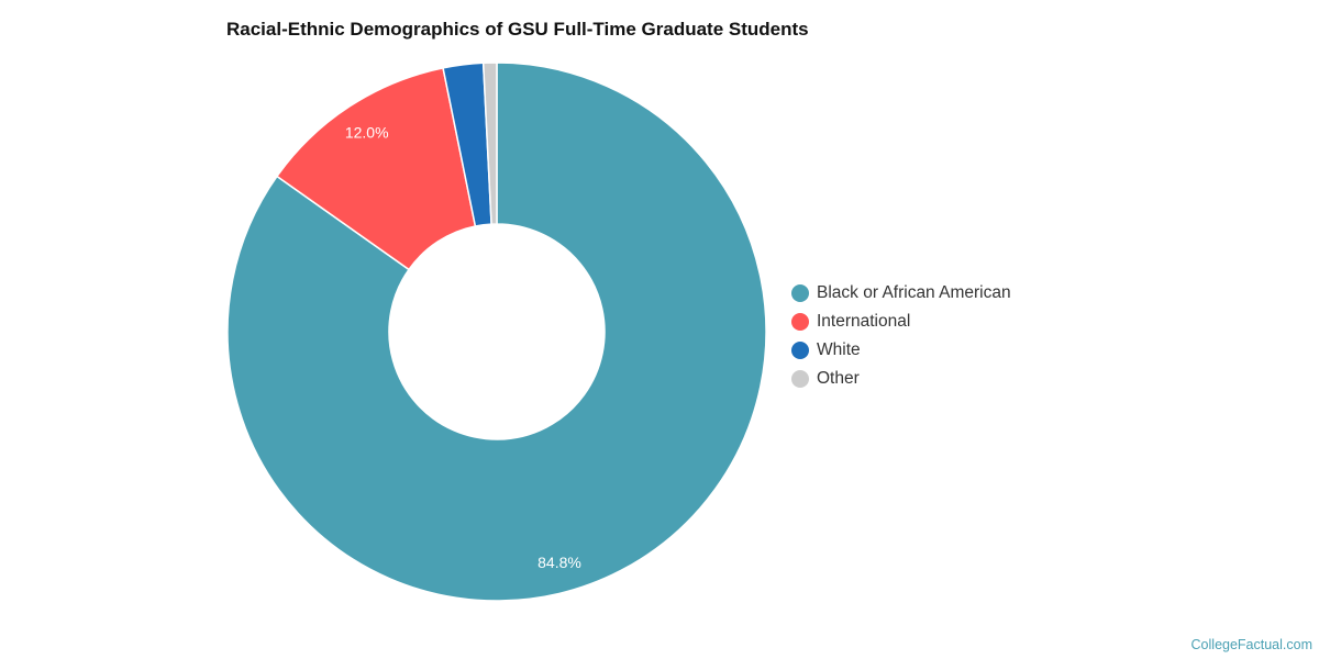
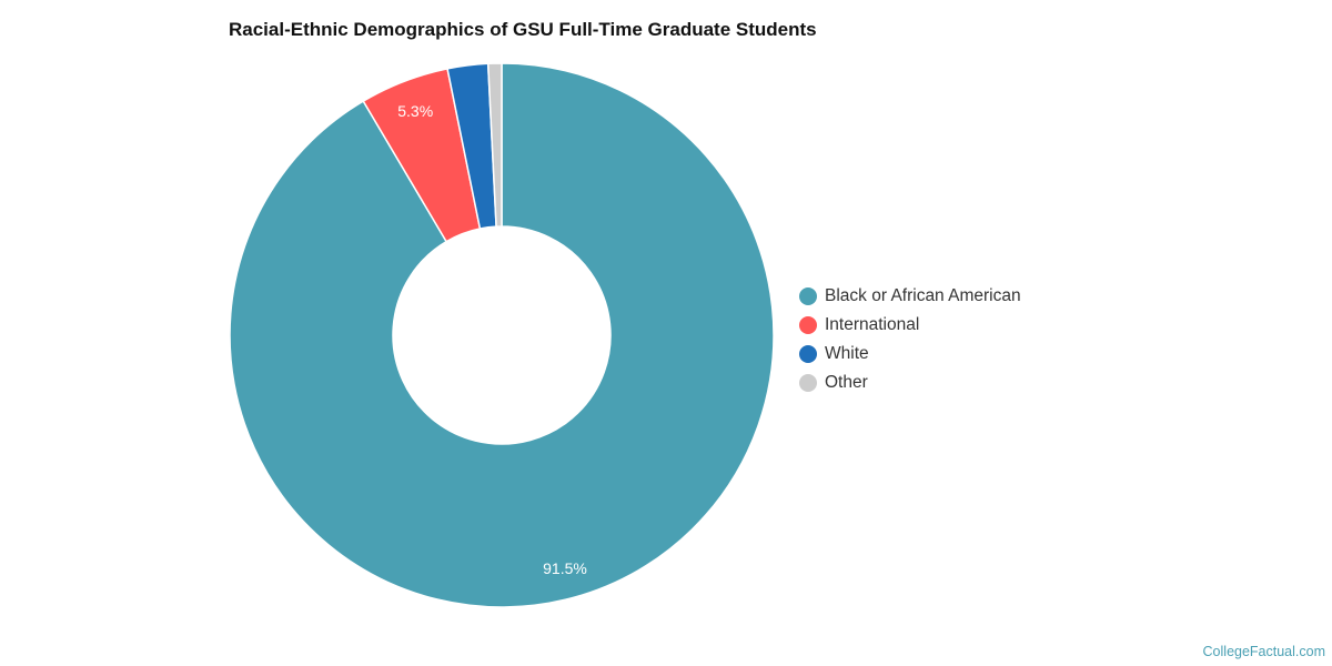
Black or African American: 84.8% -> 91.5%
International: 12.0% -> 5.3%
